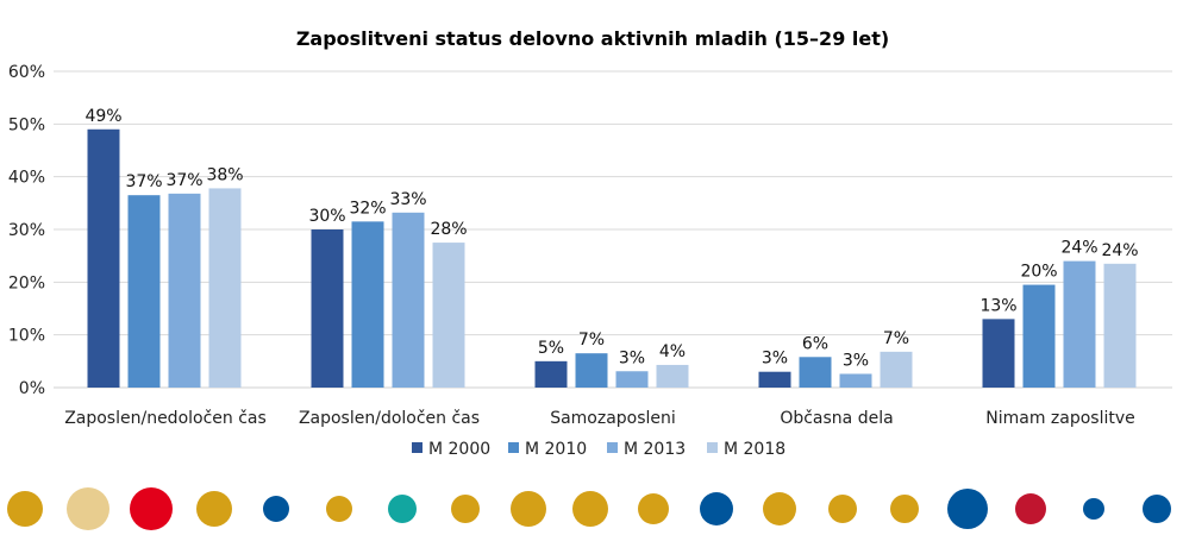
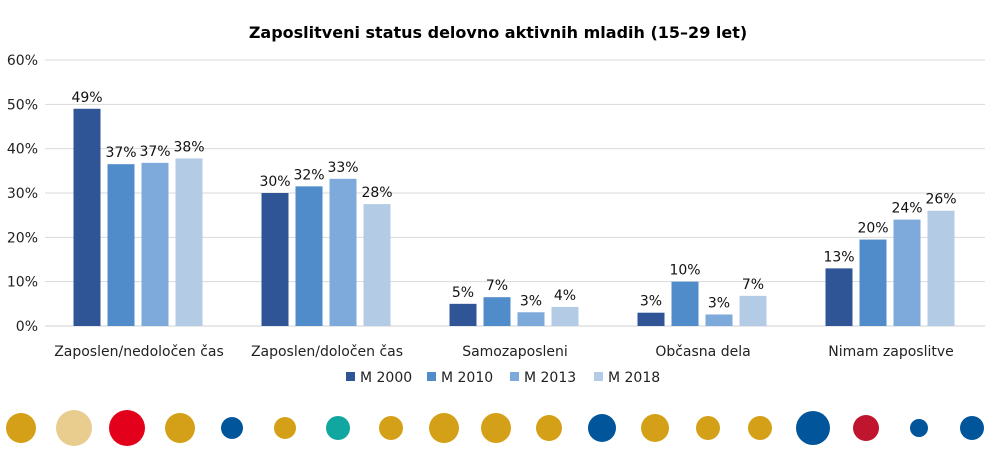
M 2010/Občasna dela: 6% -> 10%
M 2018/Nimam zaposlitve: 24% -> 26%
